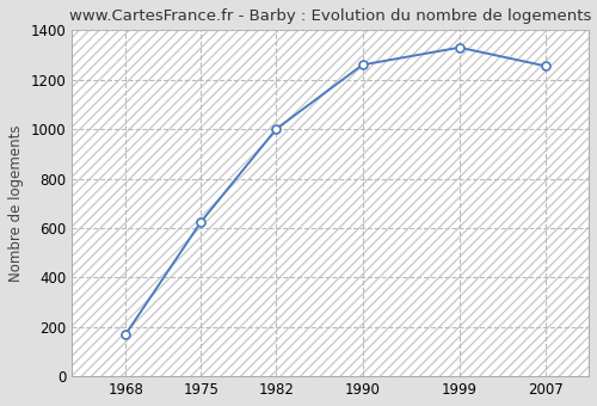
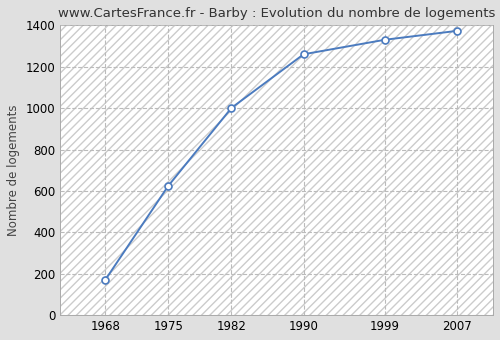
2007: 1255 -> 1373
